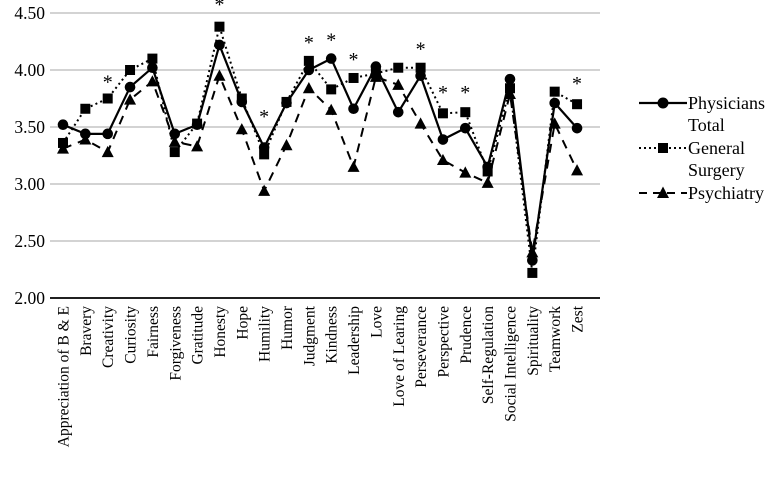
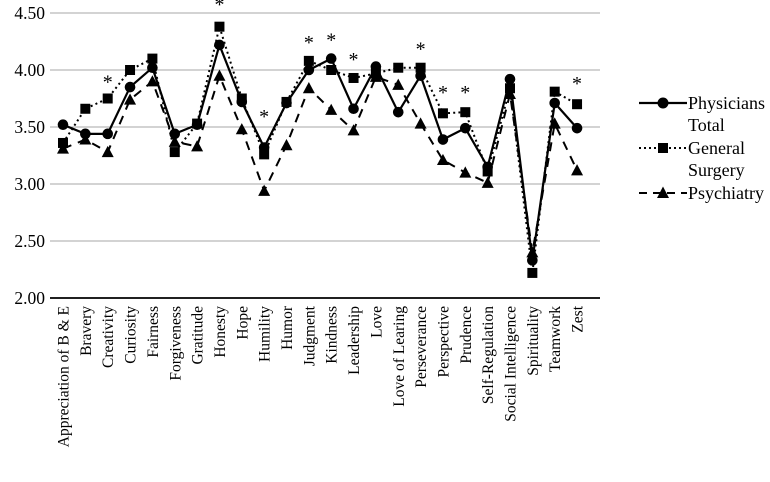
General Surgery/Kindness: 3.83 -> 4.00
Psychiatry/Leadership: 3.15 -> 3.47
